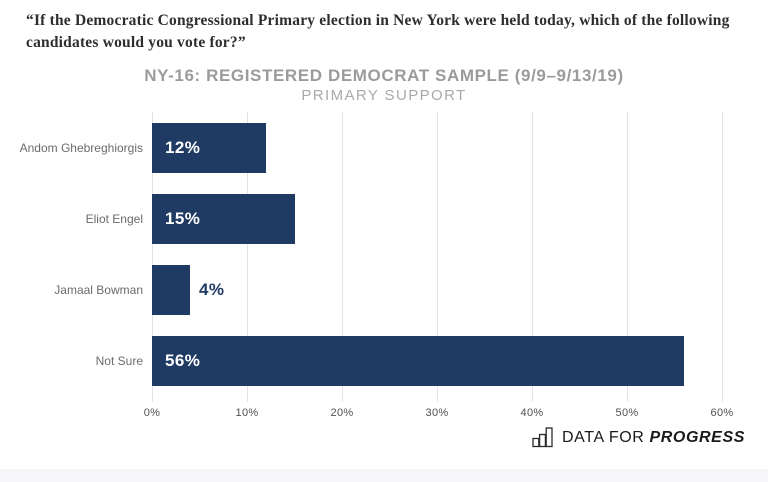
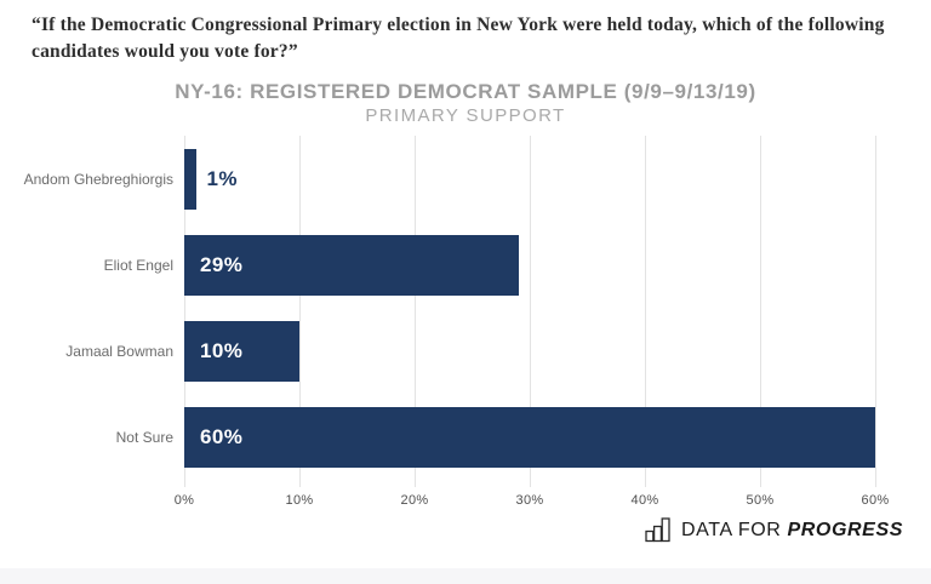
Andom Ghebreghiorgis: 12% -> 1%
Eliot Engel: 15% -> 29%
Jamaal Bowman: 4% -> 10%
Not Sure: 56% -> 60%
